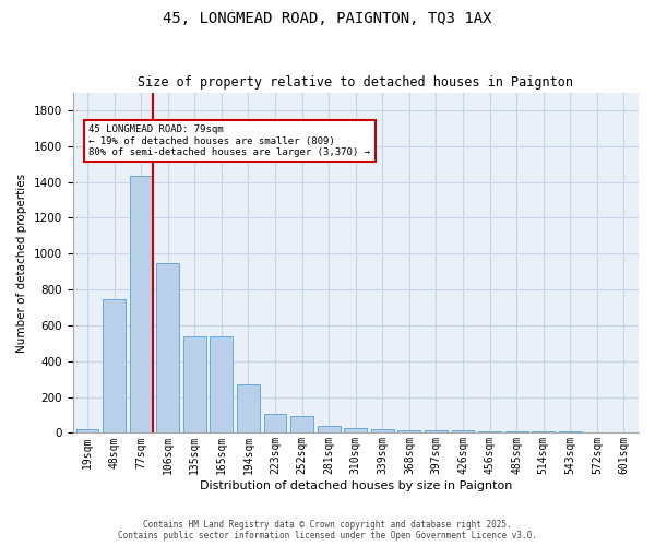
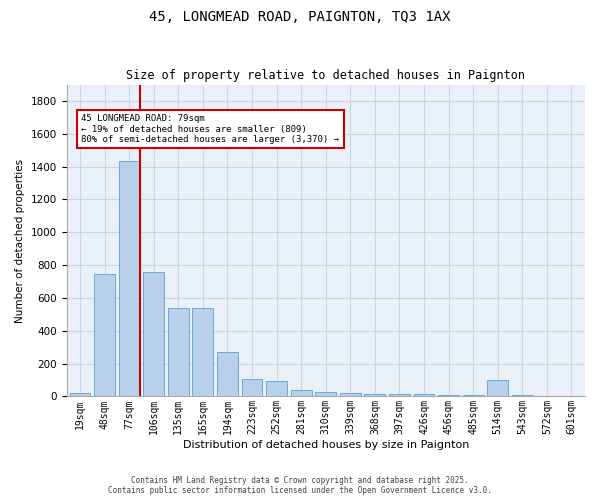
106sqm: 940 -> 760
514sqm: 10 -> 100
